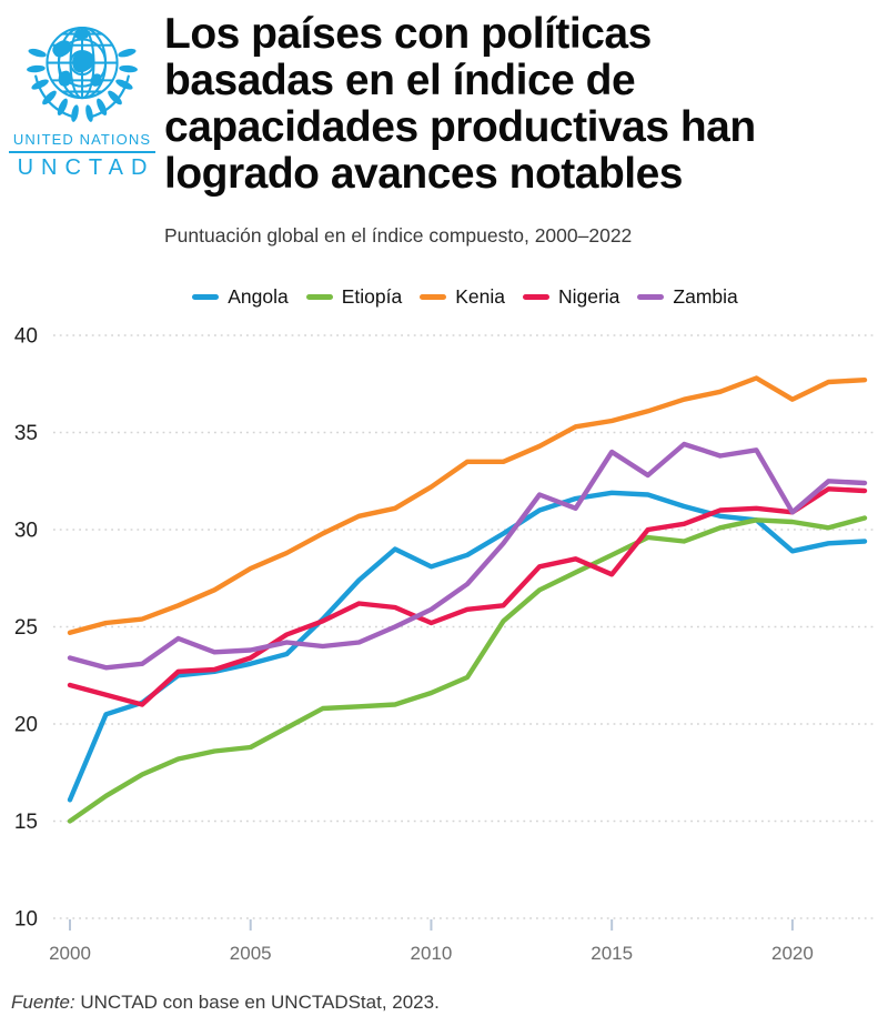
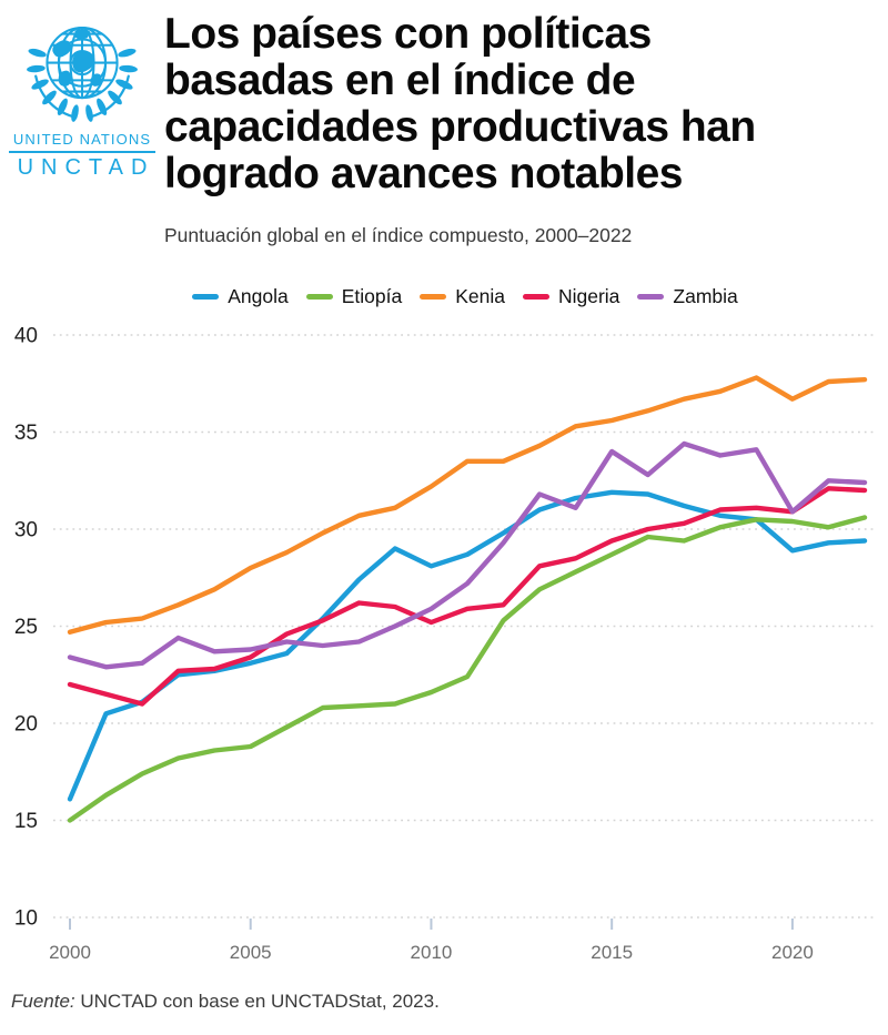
Nigeria/2015: 27.7 -> 29.4
